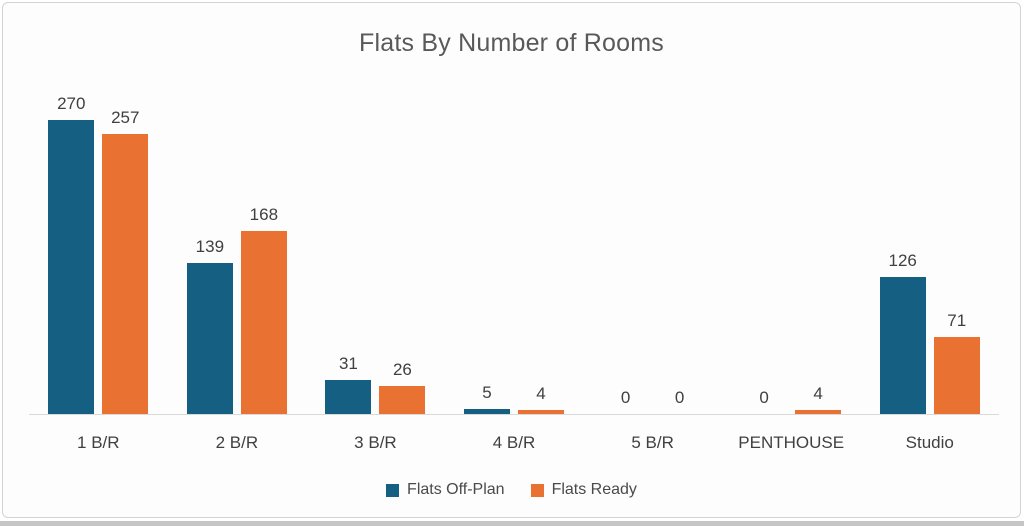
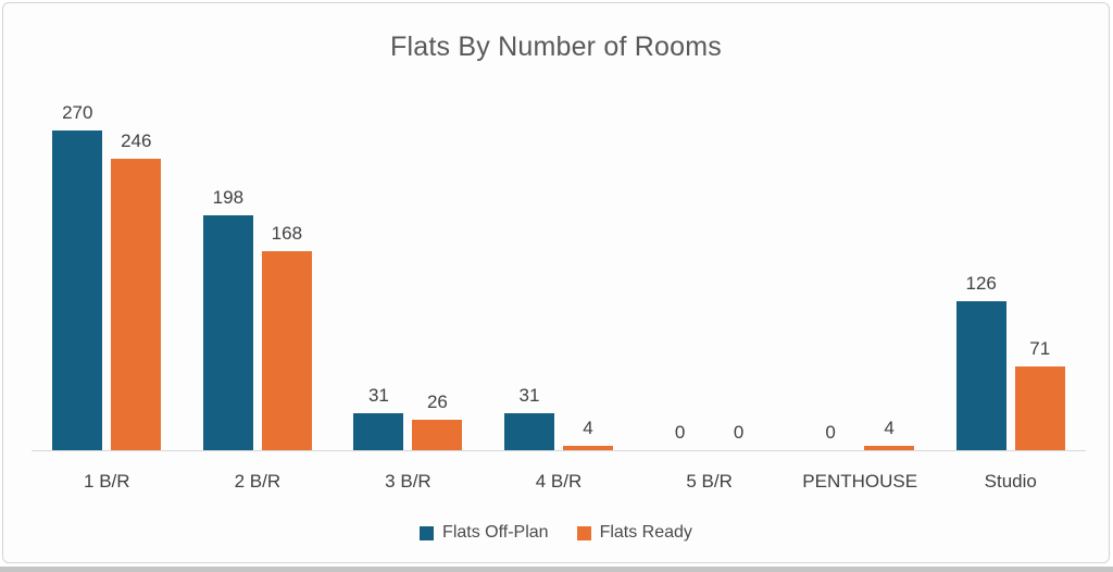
Flats Ready/1 B/R: 257 -> 246
Flats Off-Plan/2 B/R: 139 -> 198
Flats Off-Plan/4 B/R: 5 -> 31
